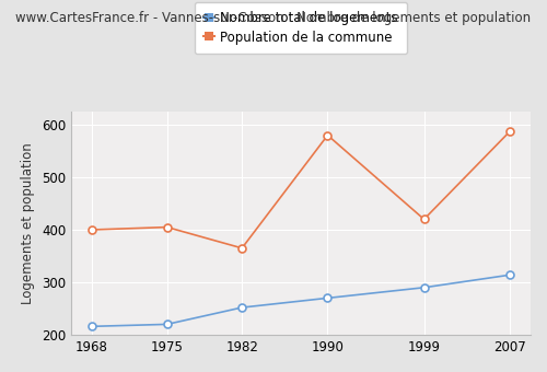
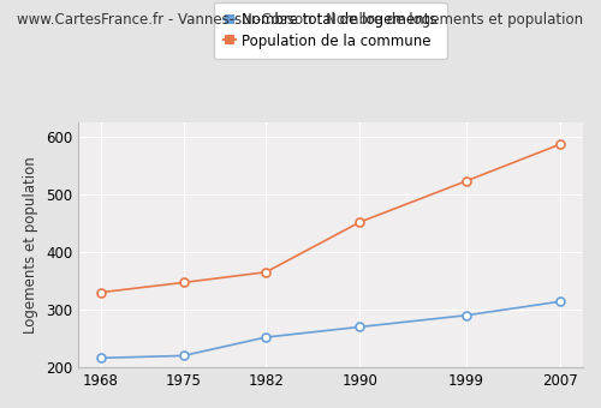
Population de la commune/1968: 400 -> 330
Population de la commune/1975: 405 -> 347
Population de la commune/1990: 580 -> 452
Population de la commune/1999: 420 -> 523
